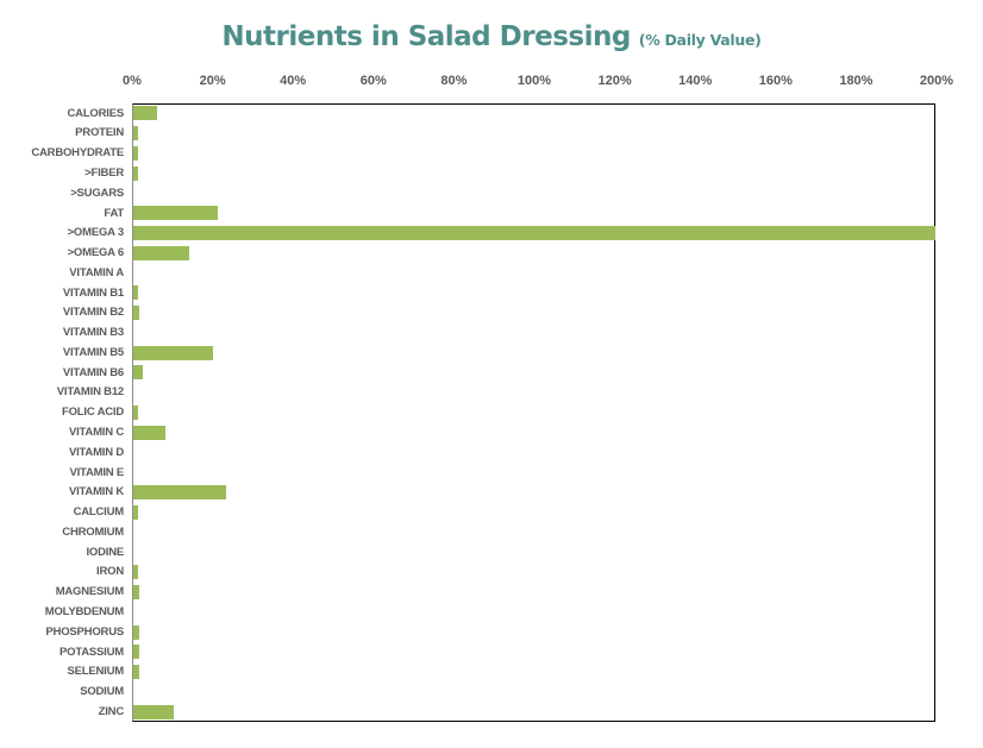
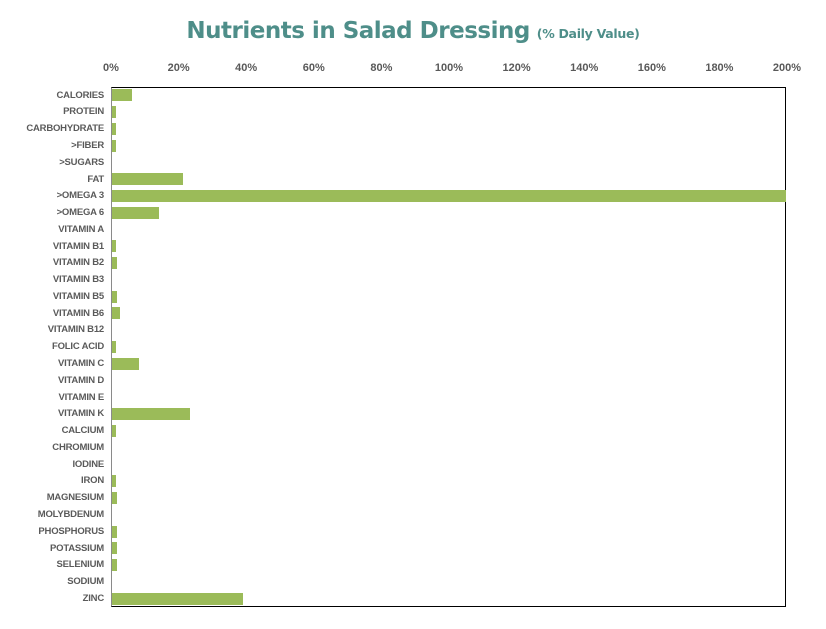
VITAMIN B5: 20% -> 2%
ZINC: 10% -> 39%
